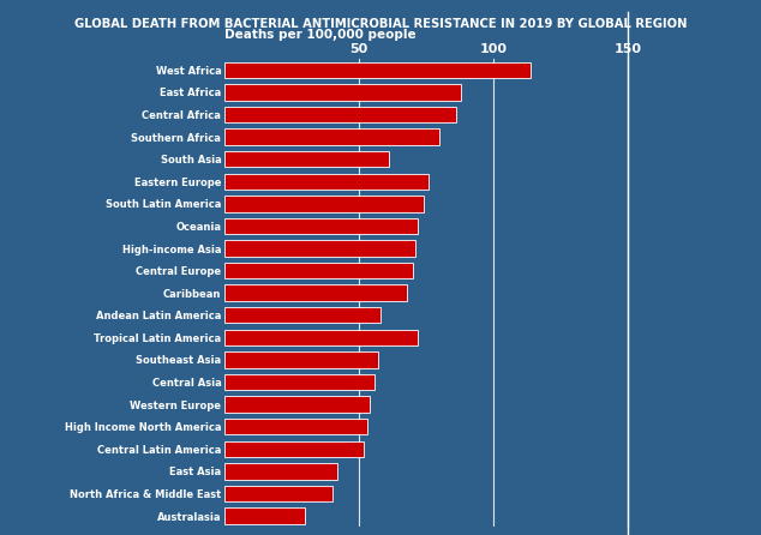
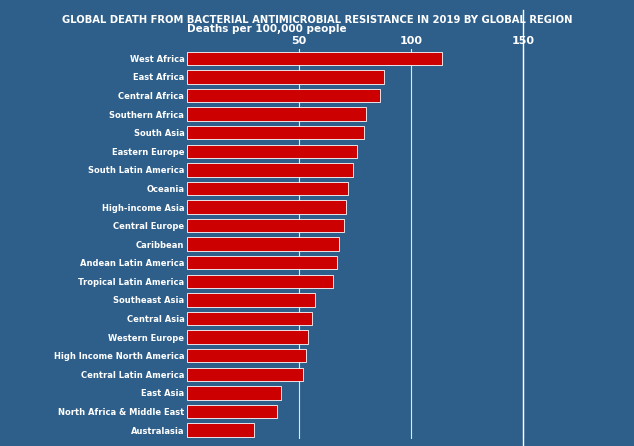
South Asia: 61 -> 79
Andean Latin America: 58 -> 67
Tropical Latin America: 72 -> 65
